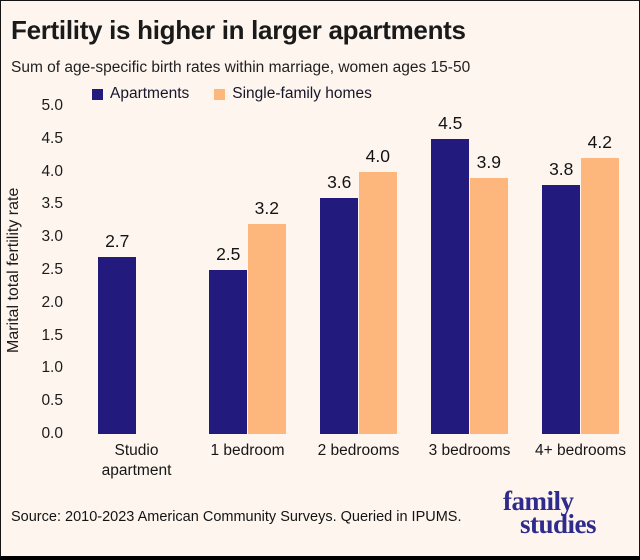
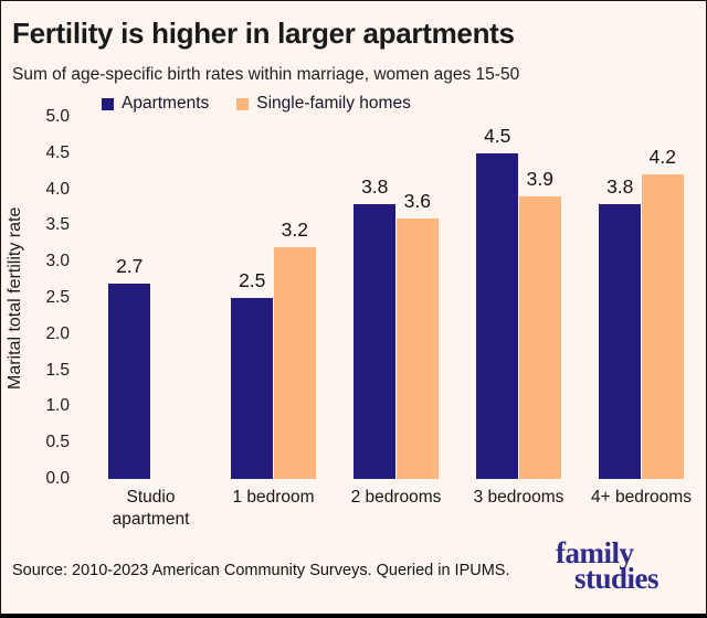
Apartments/2 bedrooms: 3.6 -> 3.8
Single-family homes/2 bedrooms: 4.0 -> 3.6
